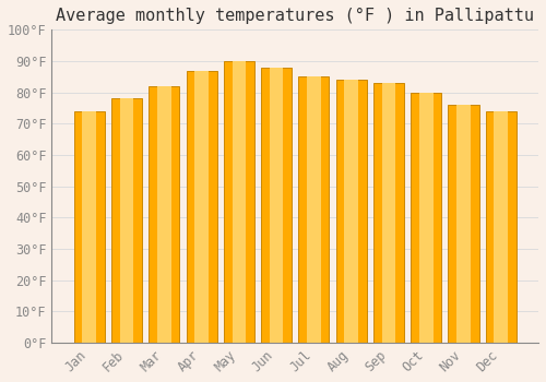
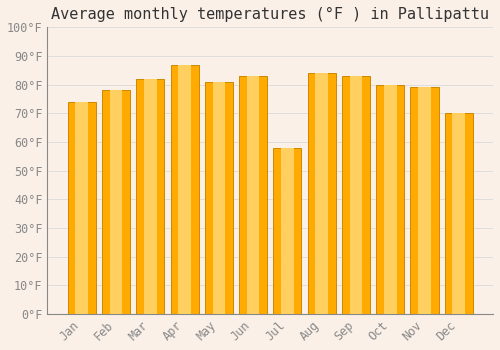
May: 90°F -> 81°F
Jun: 88°F -> 83°F
Jul: 85°F -> 58°F
Nov: 76°F -> 79°F
Dec: 74°F -> 70°F
